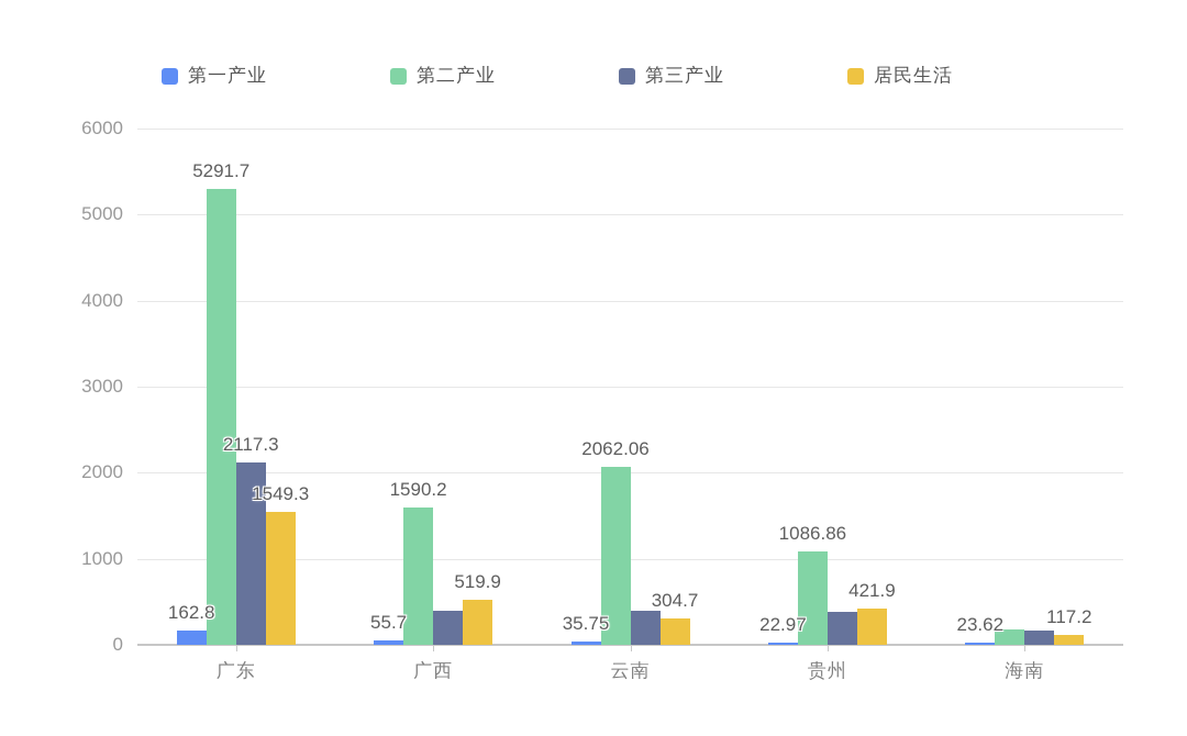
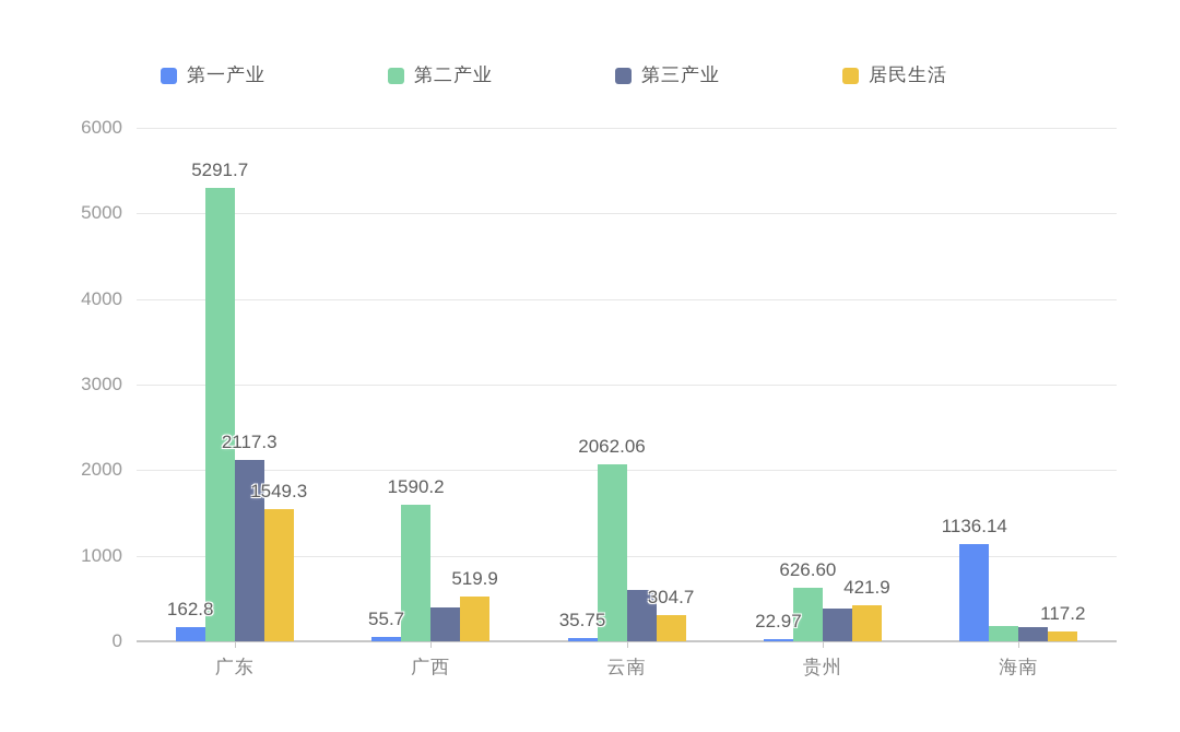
第三产业/云南: 400 -> 600
第二产业/贵州: 1086.86 -> 626.60
第一产业/海南: 23.62 -> 1136.14
